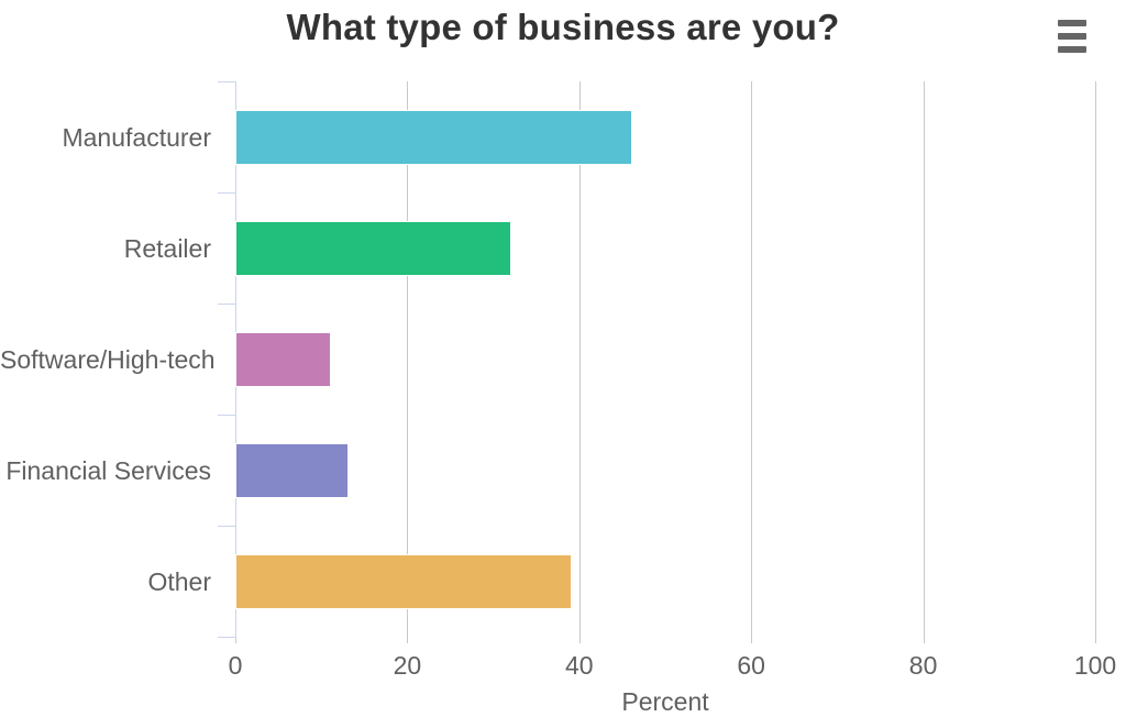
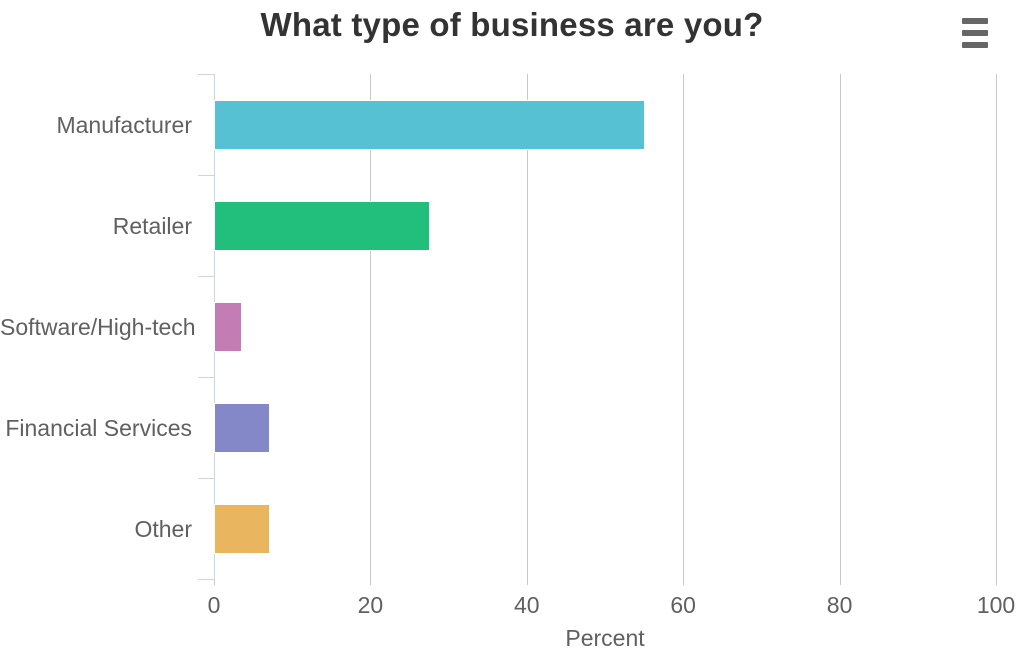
Manufacturer: 46 -> 55
Retailer: 32 -> 28
Software/High-tech: 11 -> 4
Financial Services: 13 -> 7
Other: 39 -> 7
